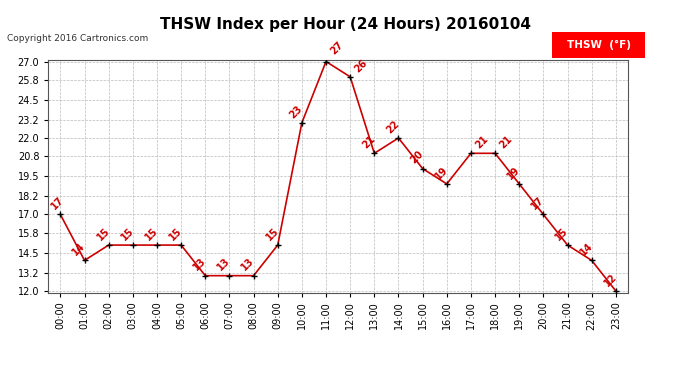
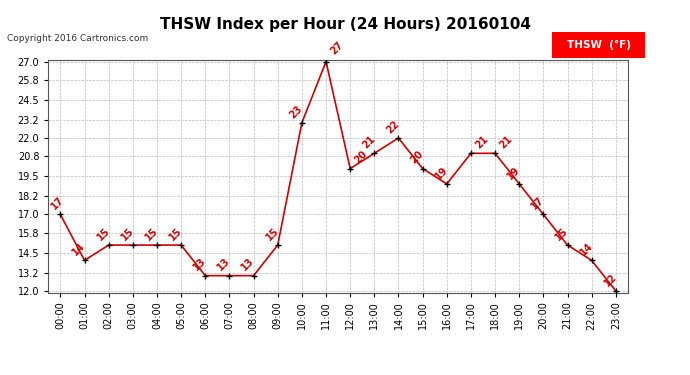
12:00: 26 -> 20
